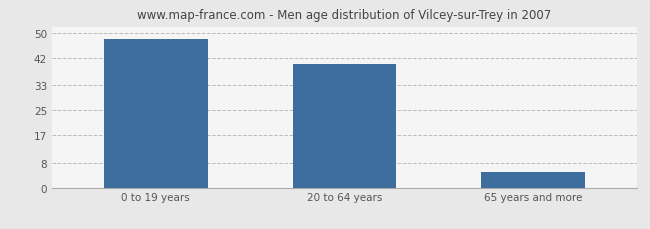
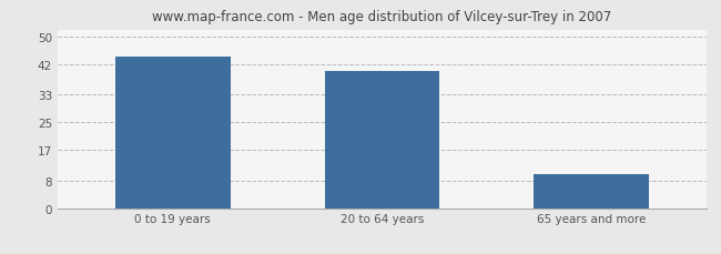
0 to 19 years: 48 -> 44
65 years and more: 5 -> 10
